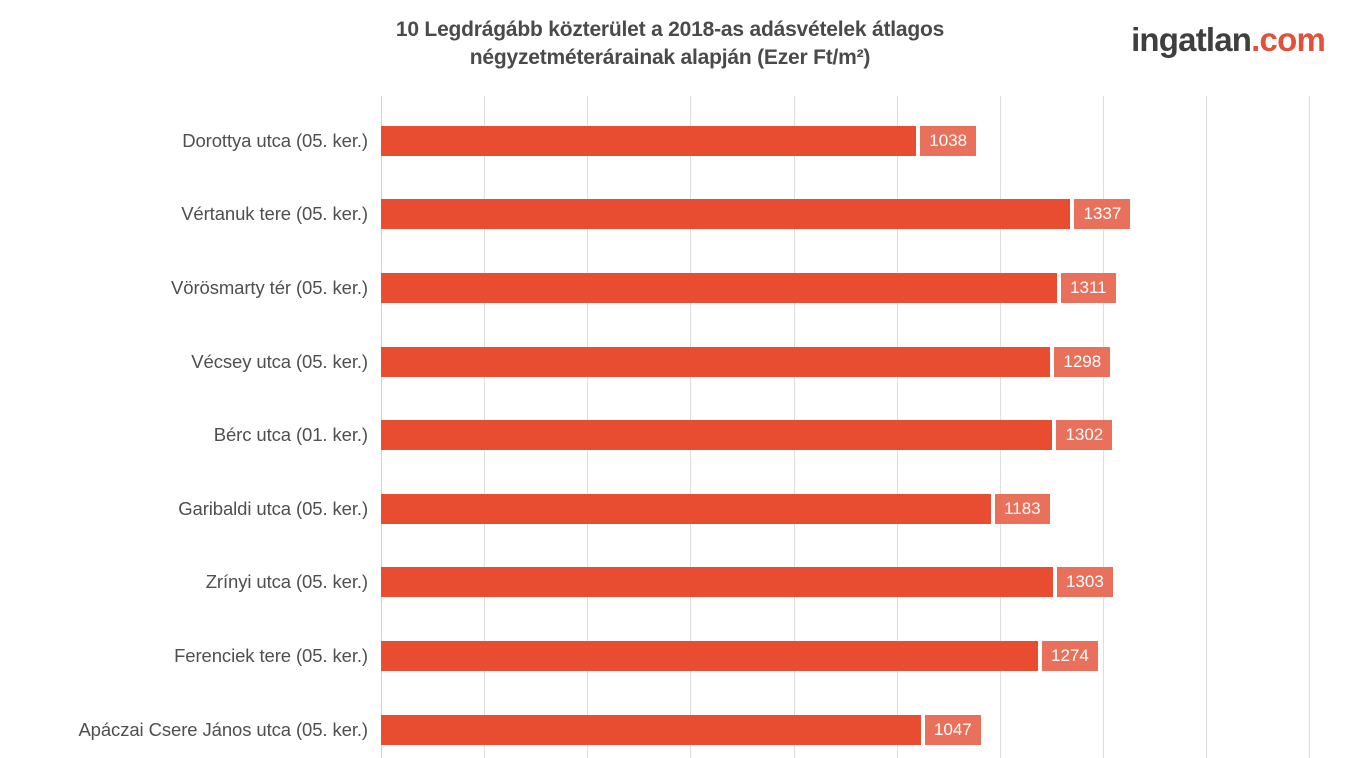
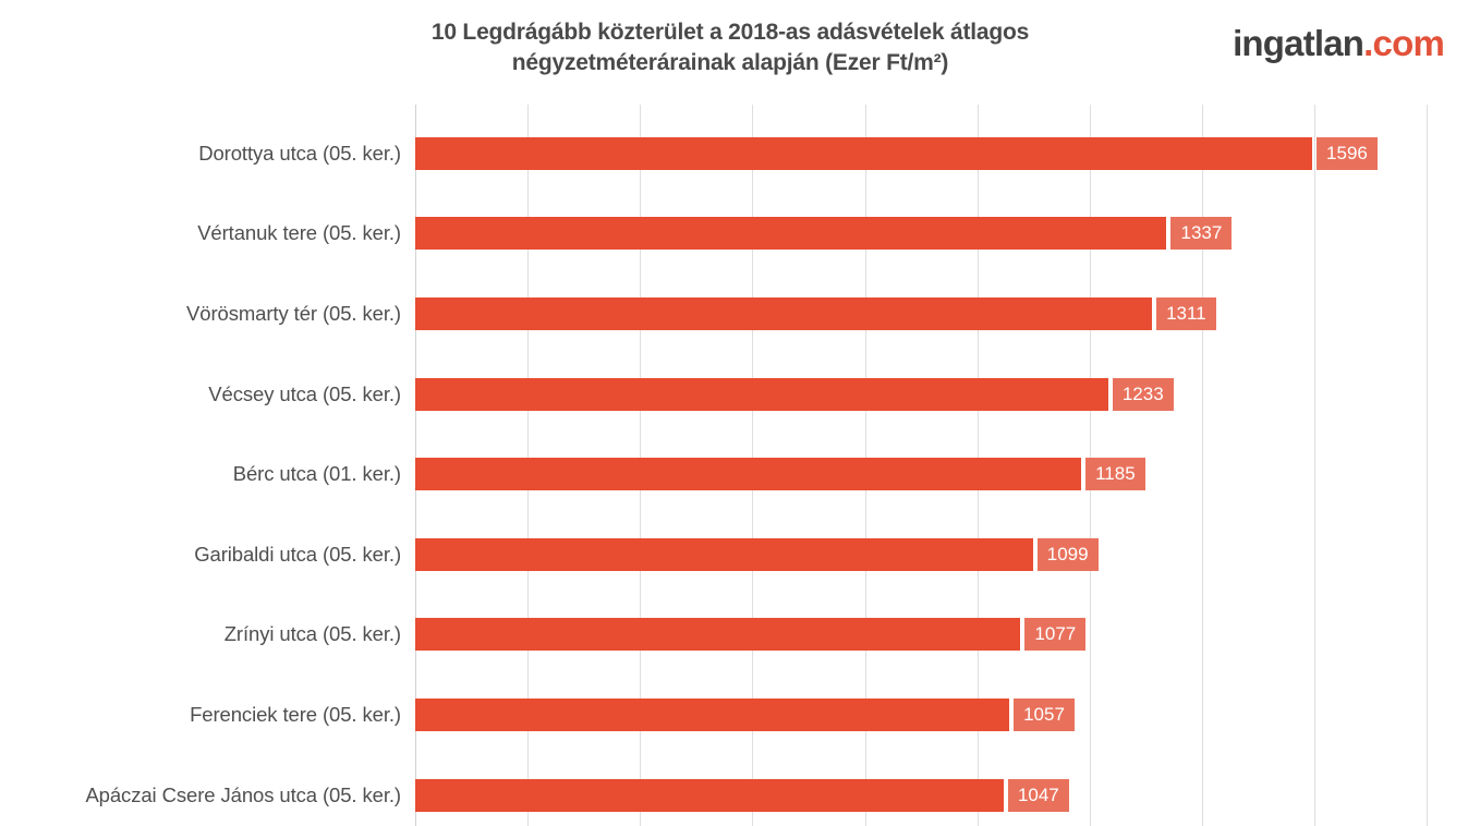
Dorottya utca (05. ker.): 1038 -> 1596
Vécsey utca (05. ker.): 1298 -> 1233
Bérc utca (01. ker.): 1302 -> 1185
Garibaldi utca (05. ker.): 1183 -> 1099
Zrínyi utca (05. ker.): 1303 -> 1077
Ferenciek tere (05. ker.): 1274 -> 1057
